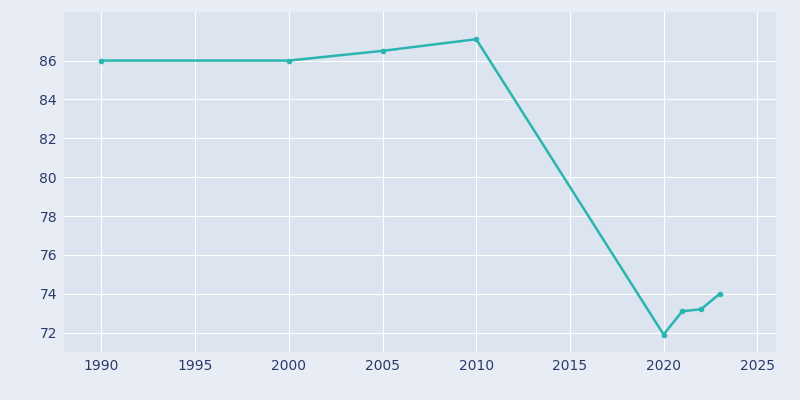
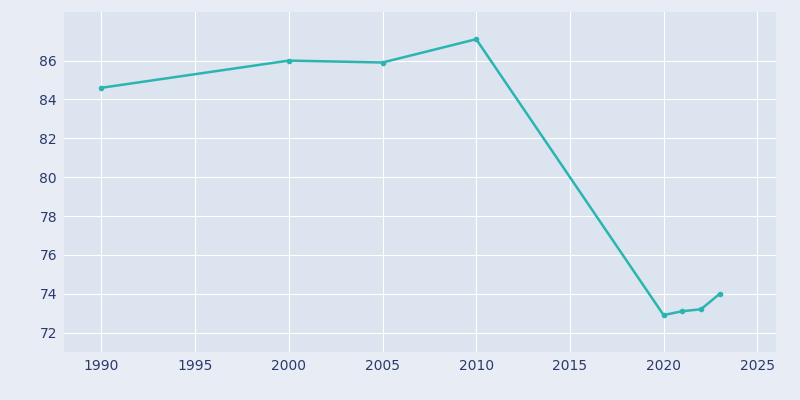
1990: 86.0 -> 84.6
2005: 86.5 -> 85.9
2020: 71.9 -> 72.9
